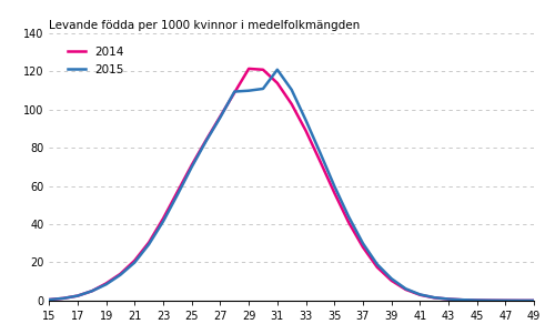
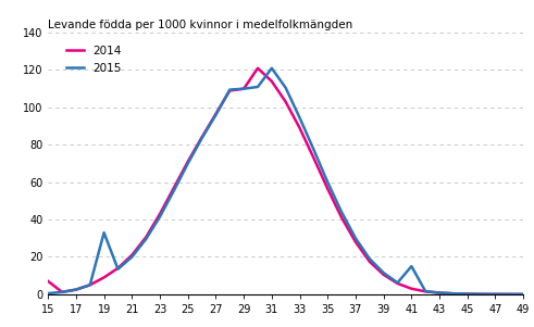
2014/15: 0 -> 7
2015/19: 8 -> 33
2014/29: 122 -> 110
2015/41: 3 -> 15
